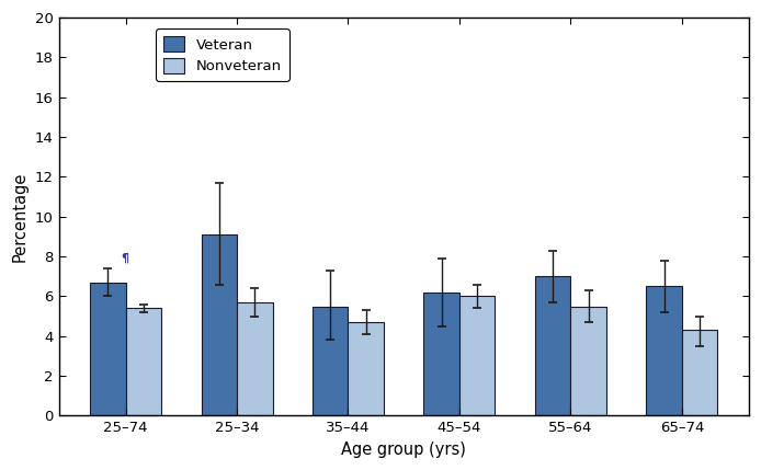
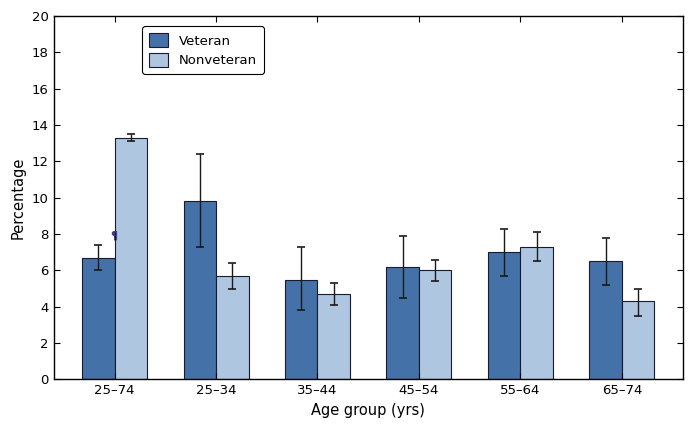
Nonveteran/25–74: 5.4 -> 13.3
Veteran/25–34: 9.1 -> 9.8
Nonveteran/55–64: 5.5 -> 7.3
